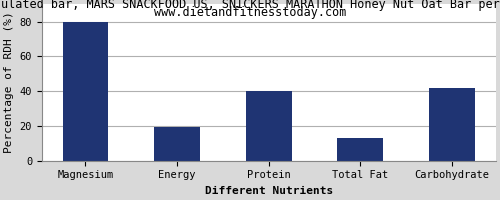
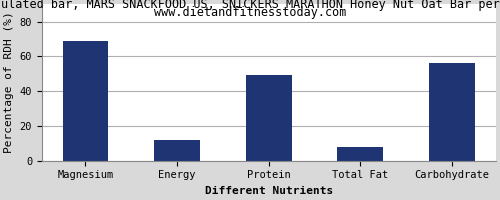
Magnesium: 80 -> 69
Energy: 20 -> 12
Protein: 40 -> 49
Total Fat: 13 -> 8
Carbohydrate: 42 -> 56
